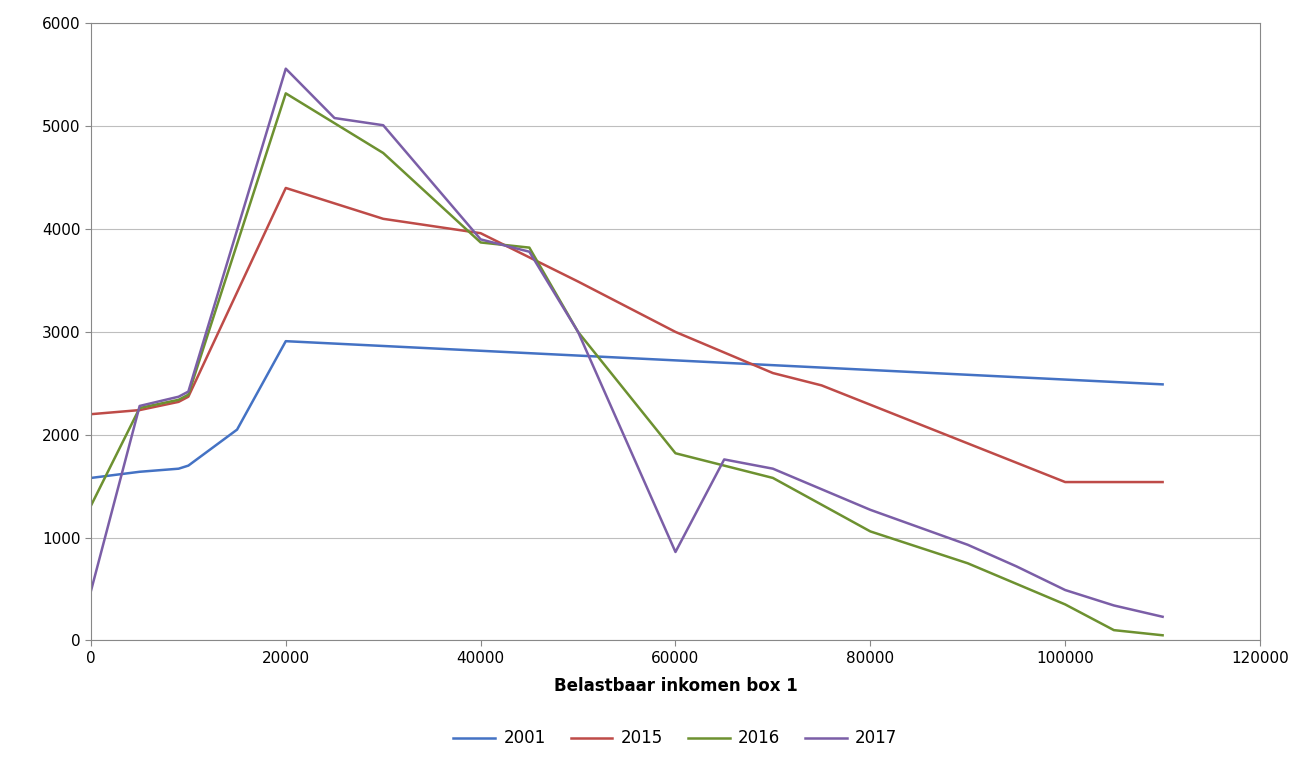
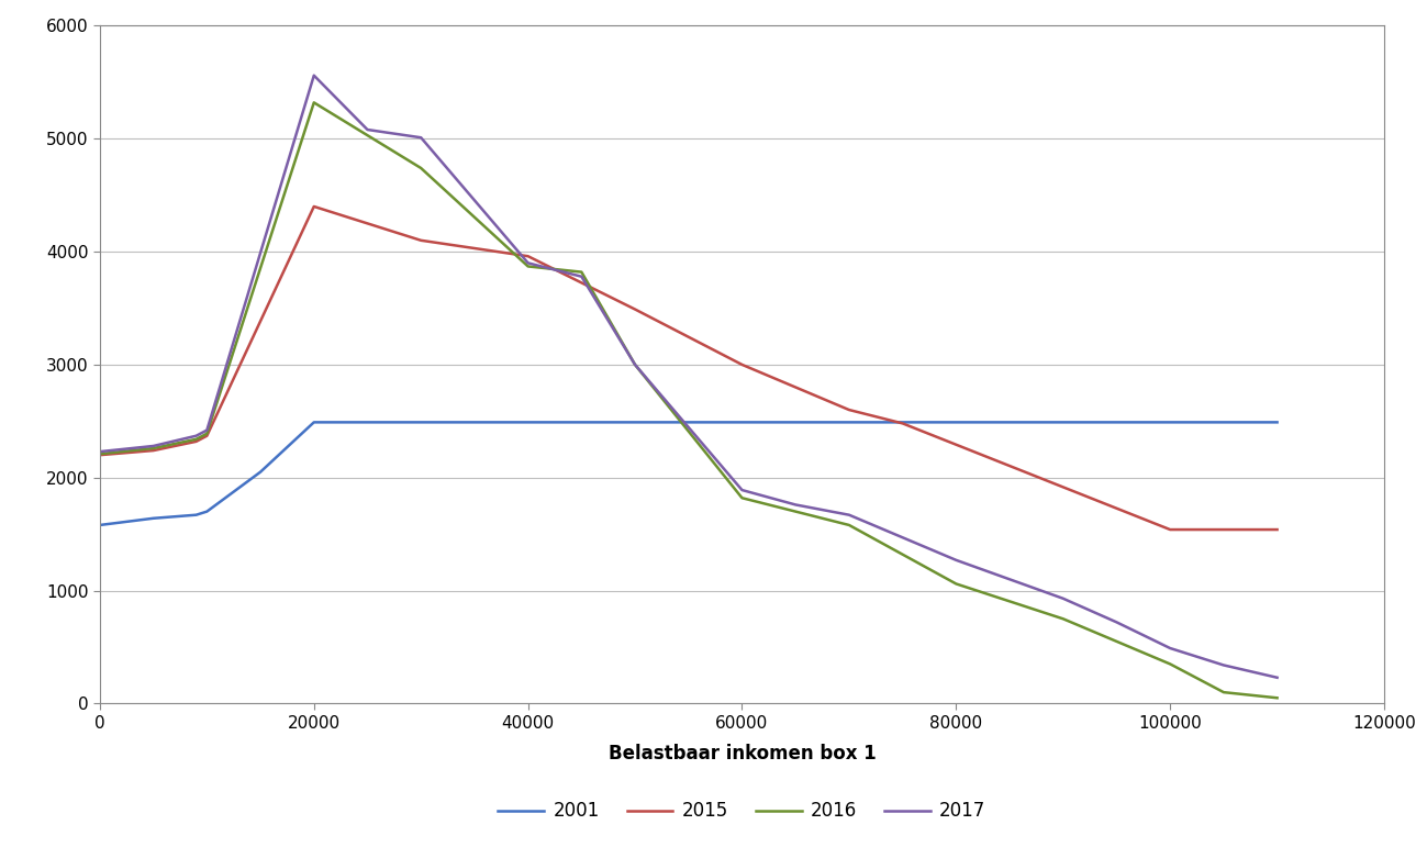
2016/0: 1310 -> 2210
2017/0: 480 -> 2230
2001/20000: 2910 -> 2490
2017/60000: 860 -> 1890
